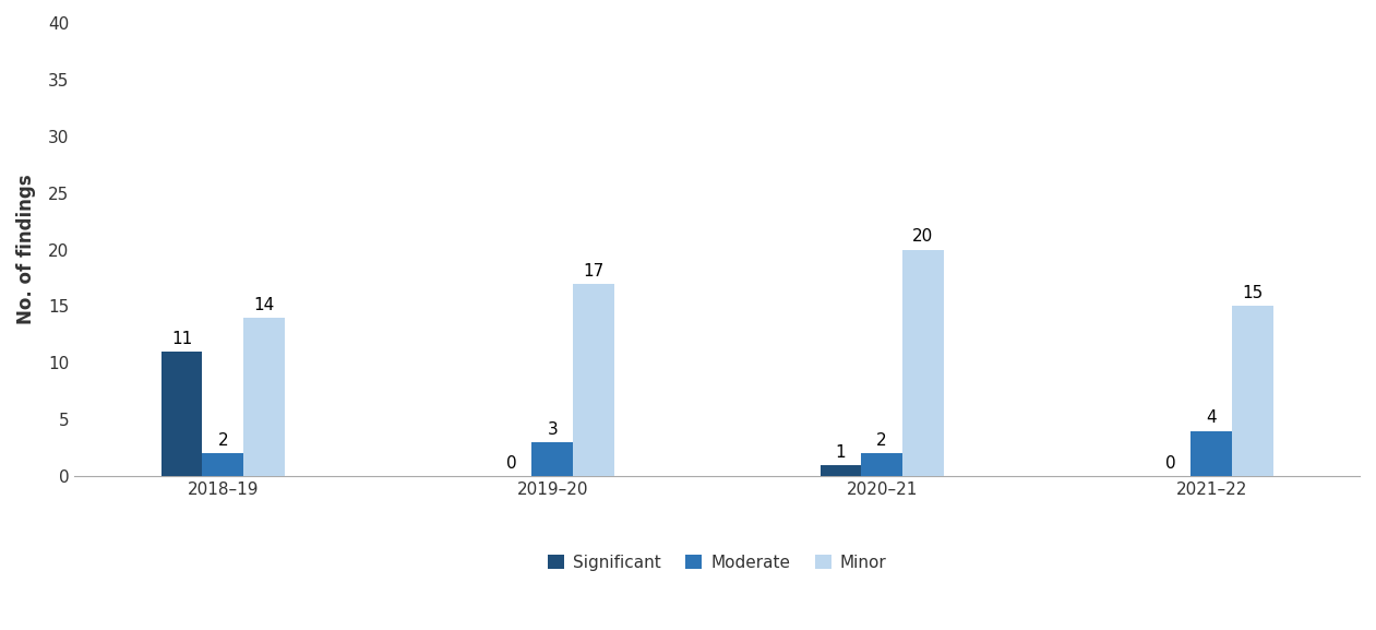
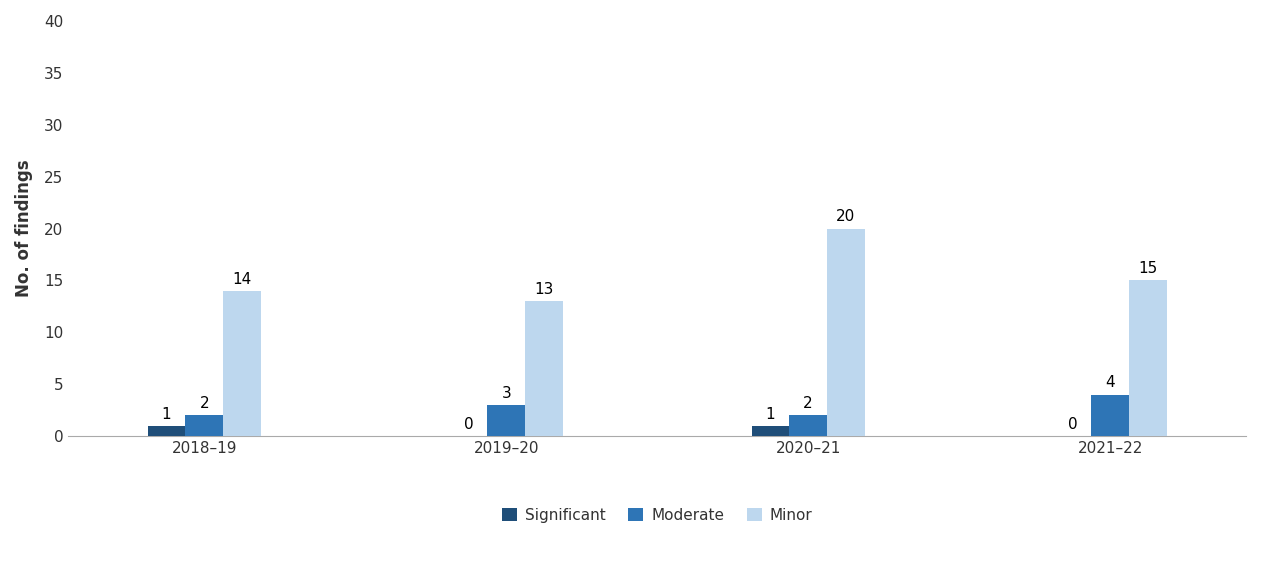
Significant/2018–19: 11 -> 1
Minor/2019–20: 17 -> 13
